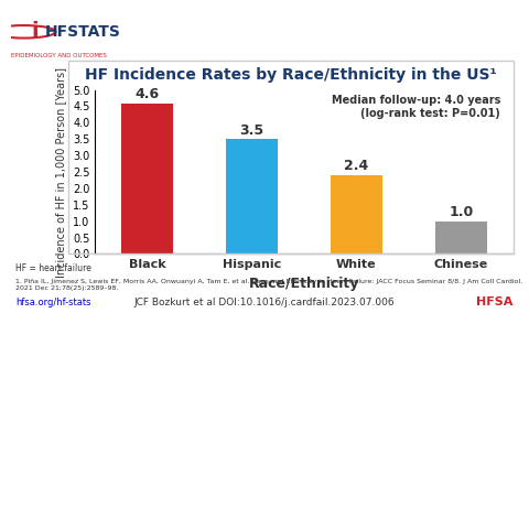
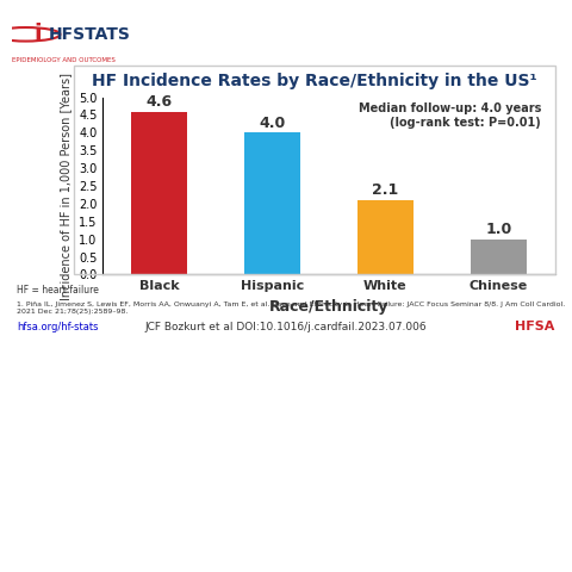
Hispanic: 3.5 -> 4.0
White: 2.4 -> 2.1
